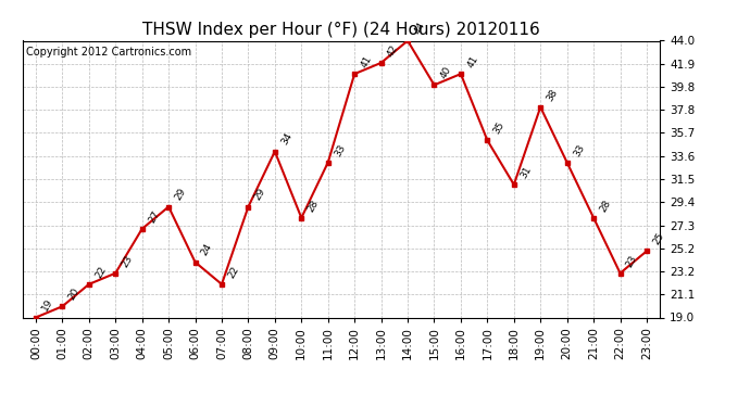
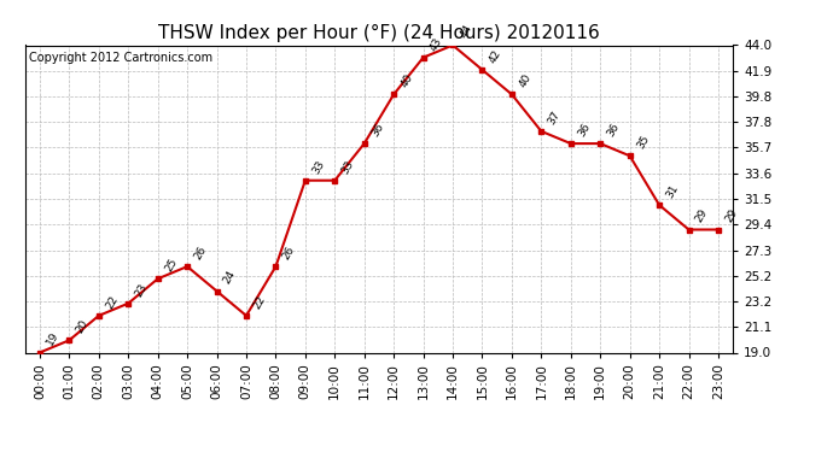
04:00: 27 -> 25
05:00: 29 -> 26
08:00: 29 -> 26
09:00: 34 -> 33
10:00: 28 -> 33
11:00: 33 -> 36
12:00: 41 -> 40
13:00: 42 -> 43
15:00: 40 -> 42
16:00: 41 -> 40
17:00: 35 -> 37
18:00: 31 -> 36
19:00: 38 -> 36
20:00: 33 -> 35
21:00: 28 -> 31
22:00: 23 -> 29
23:00: 25 -> 29
